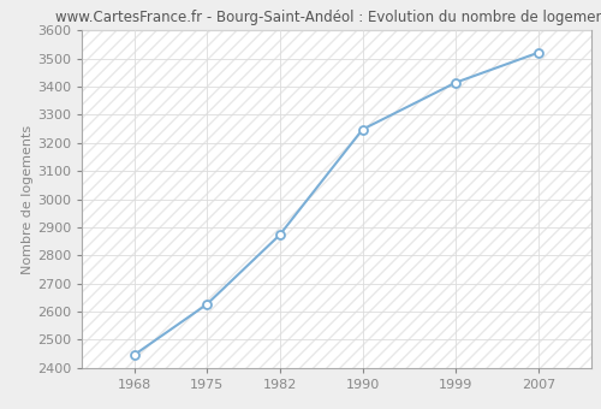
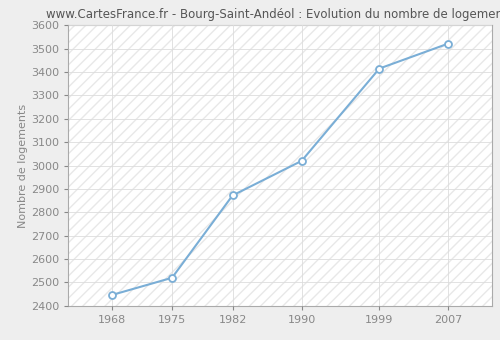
1975: 2626 -> 2520
1990: 3248 -> 3020
